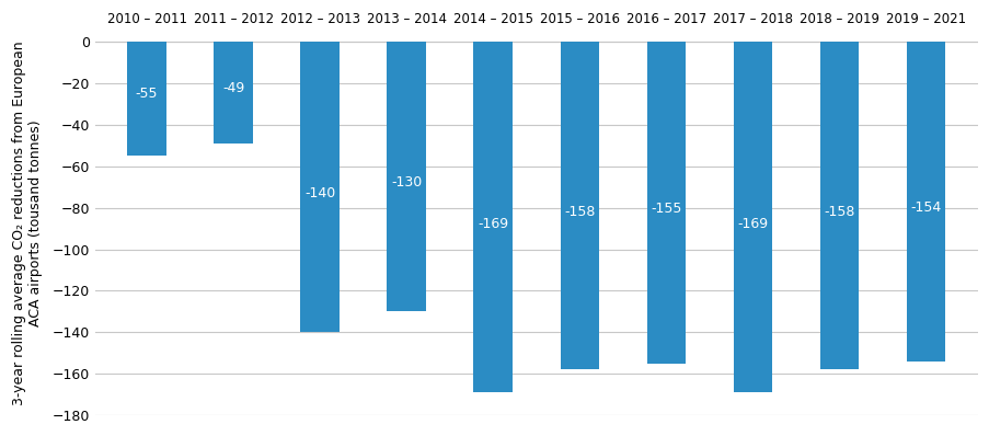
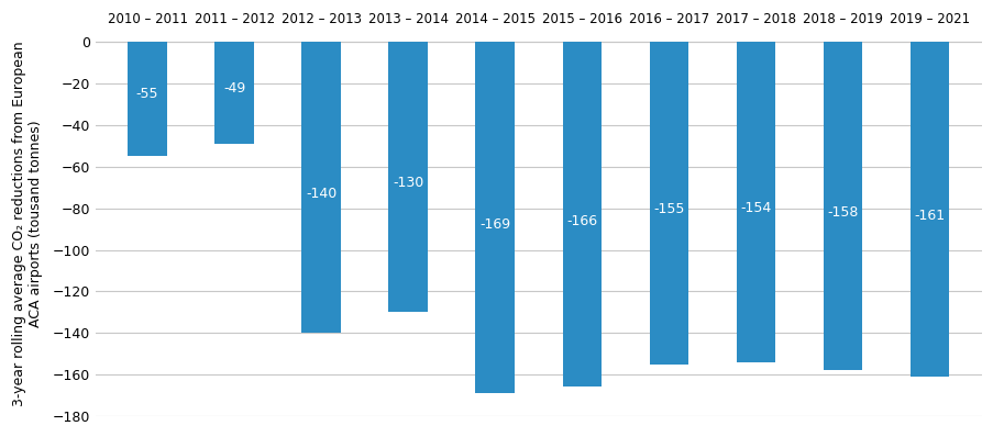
2015 – 2016: -158 -> -166
2017 – 2018: -169 -> -154
2019 – 2021: -154 -> -161
